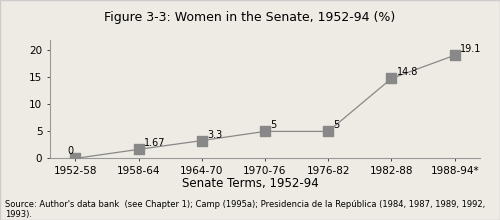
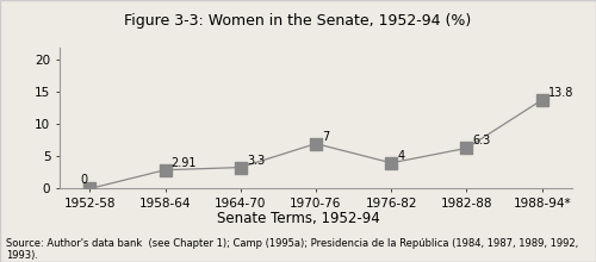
1958-64: 1.67 -> 2.91
1970-76: 5 -> 7
1976-82: 5 -> 4
1982-88: 14.8 -> 6.3
1988-94*: 19.1 -> 13.8
